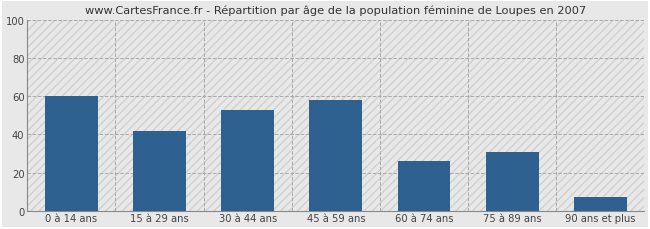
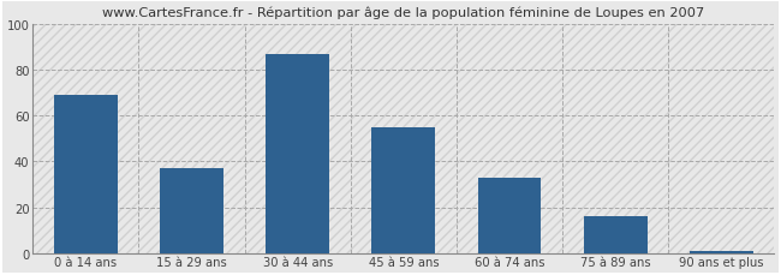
0 à 14 ans: 60 -> 69
15 à 29 ans: 42 -> 37
30 à 44 ans: 53 -> 87
45 à 59 ans: 58 -> 55
60 à 74 ans: 26 -> 33
75 à 89 ans: 31 -> 16
90 ans et plus: 7 -> 1
